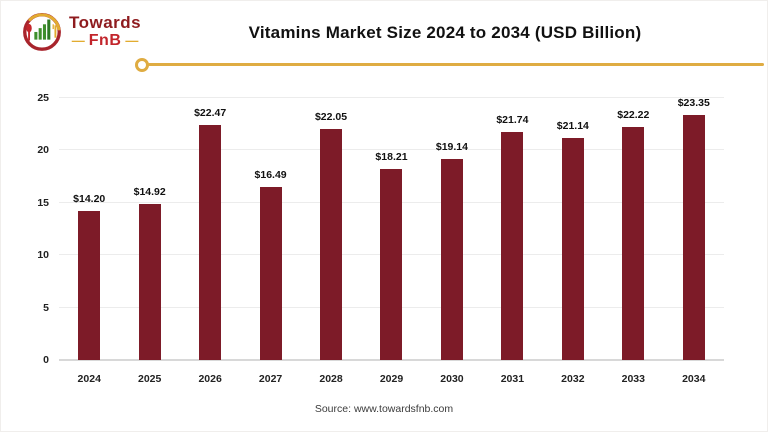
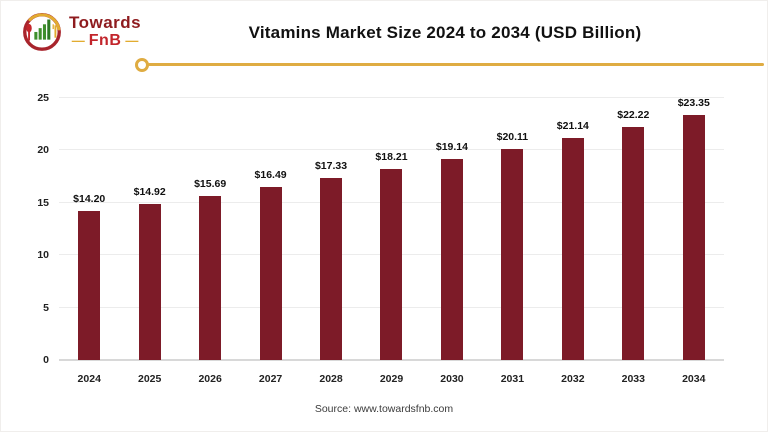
2026: $22.47 -> $15.69
2028: $22.05 -> $17.33
2031: $21.74 -> $20.11
